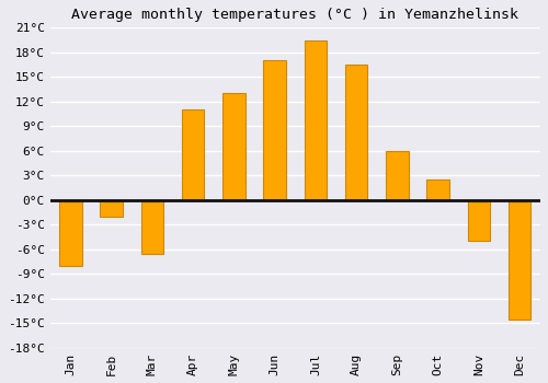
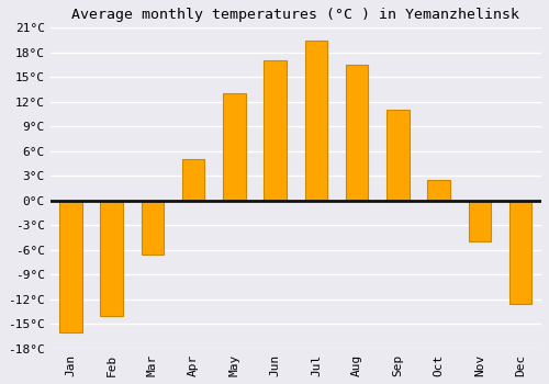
Jan: -8.0°C -> -16.0°C
Feb: -2.0°C -> -14.0°C
Apr: 11.0°C -> 5.0°C
Sep: 6.0°C -> 11.0°C
Dec: -14.6°C -> -12.5°C
